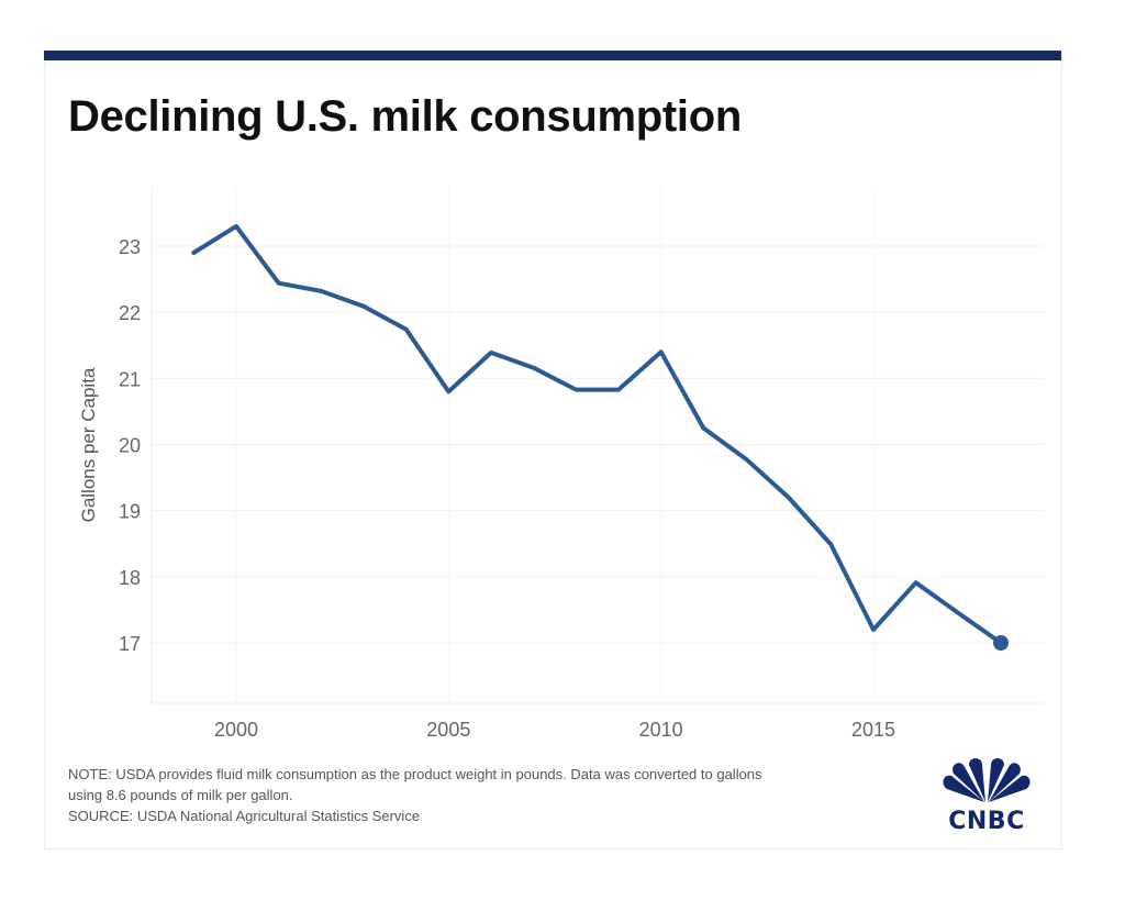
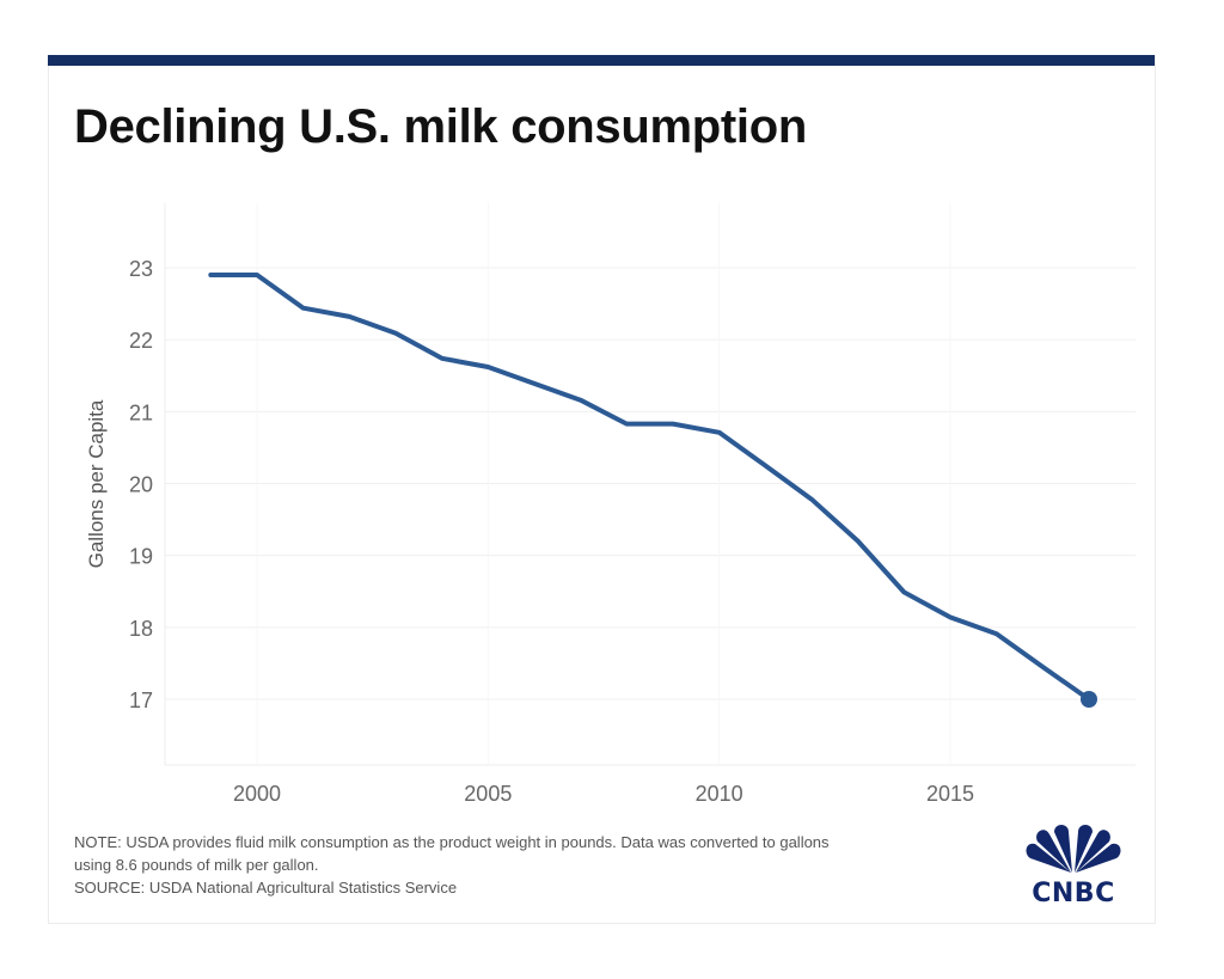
2000: 23.3 -> 22.9
2005: 20.8 -> 21.6
2010: 21.4 -> 20.7
2015: 17.2 -> 18.1
